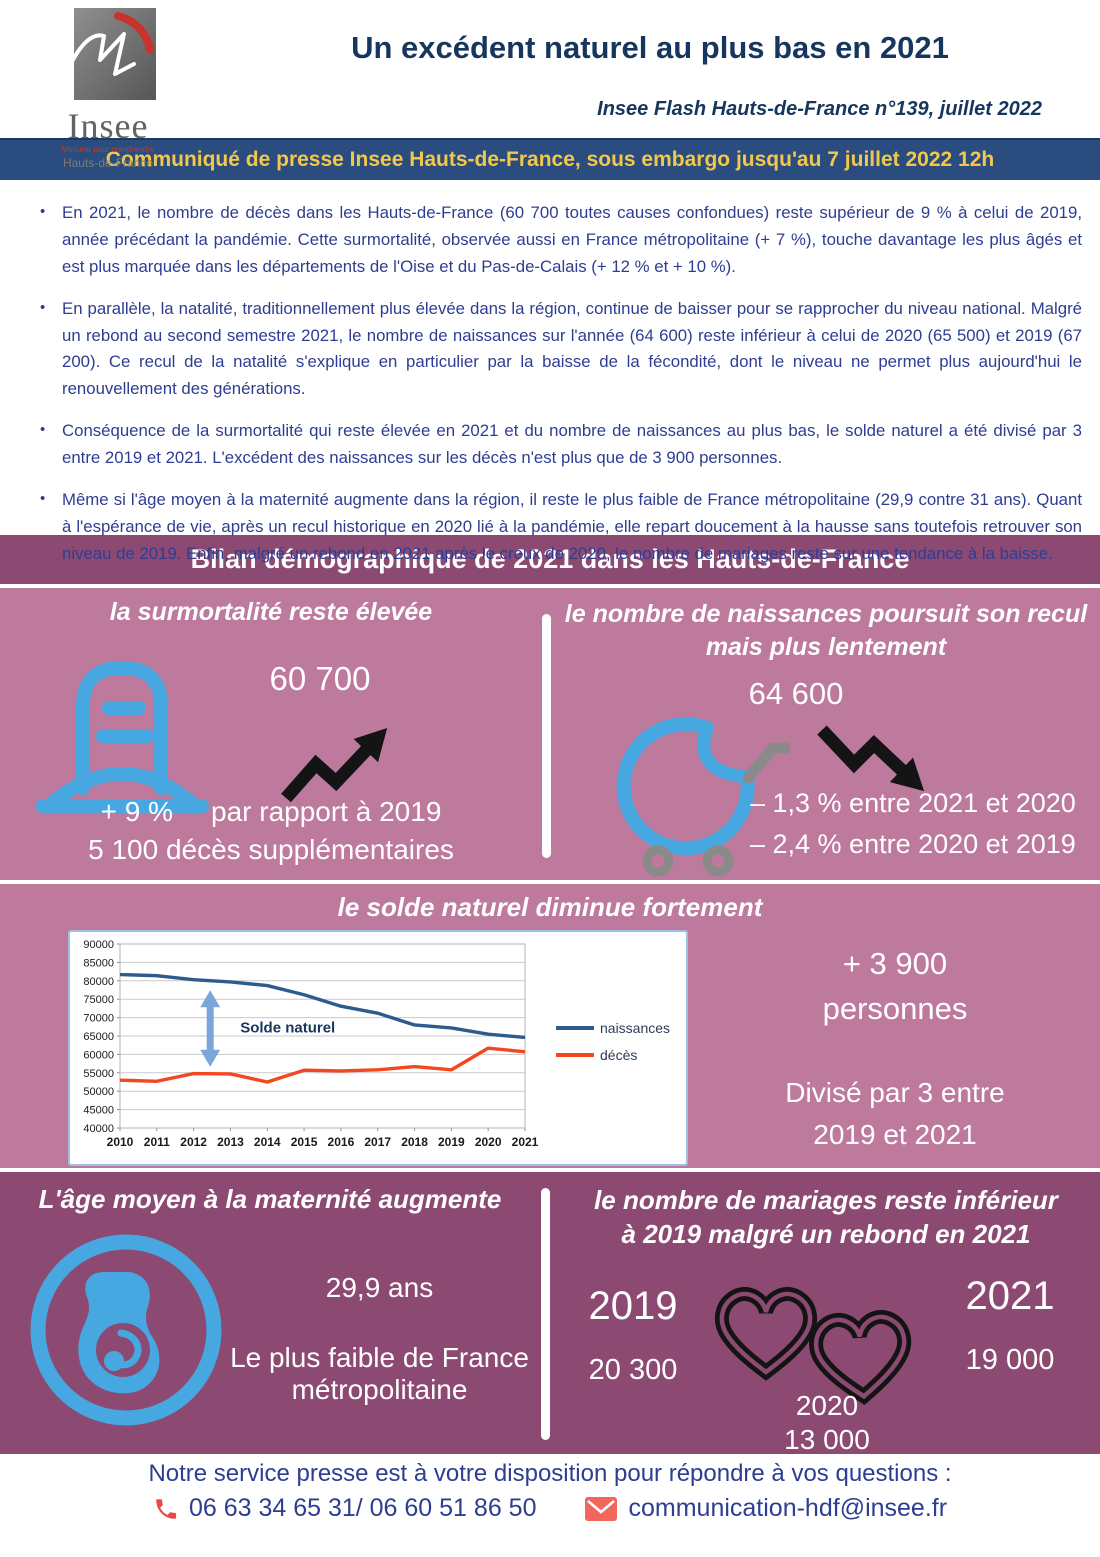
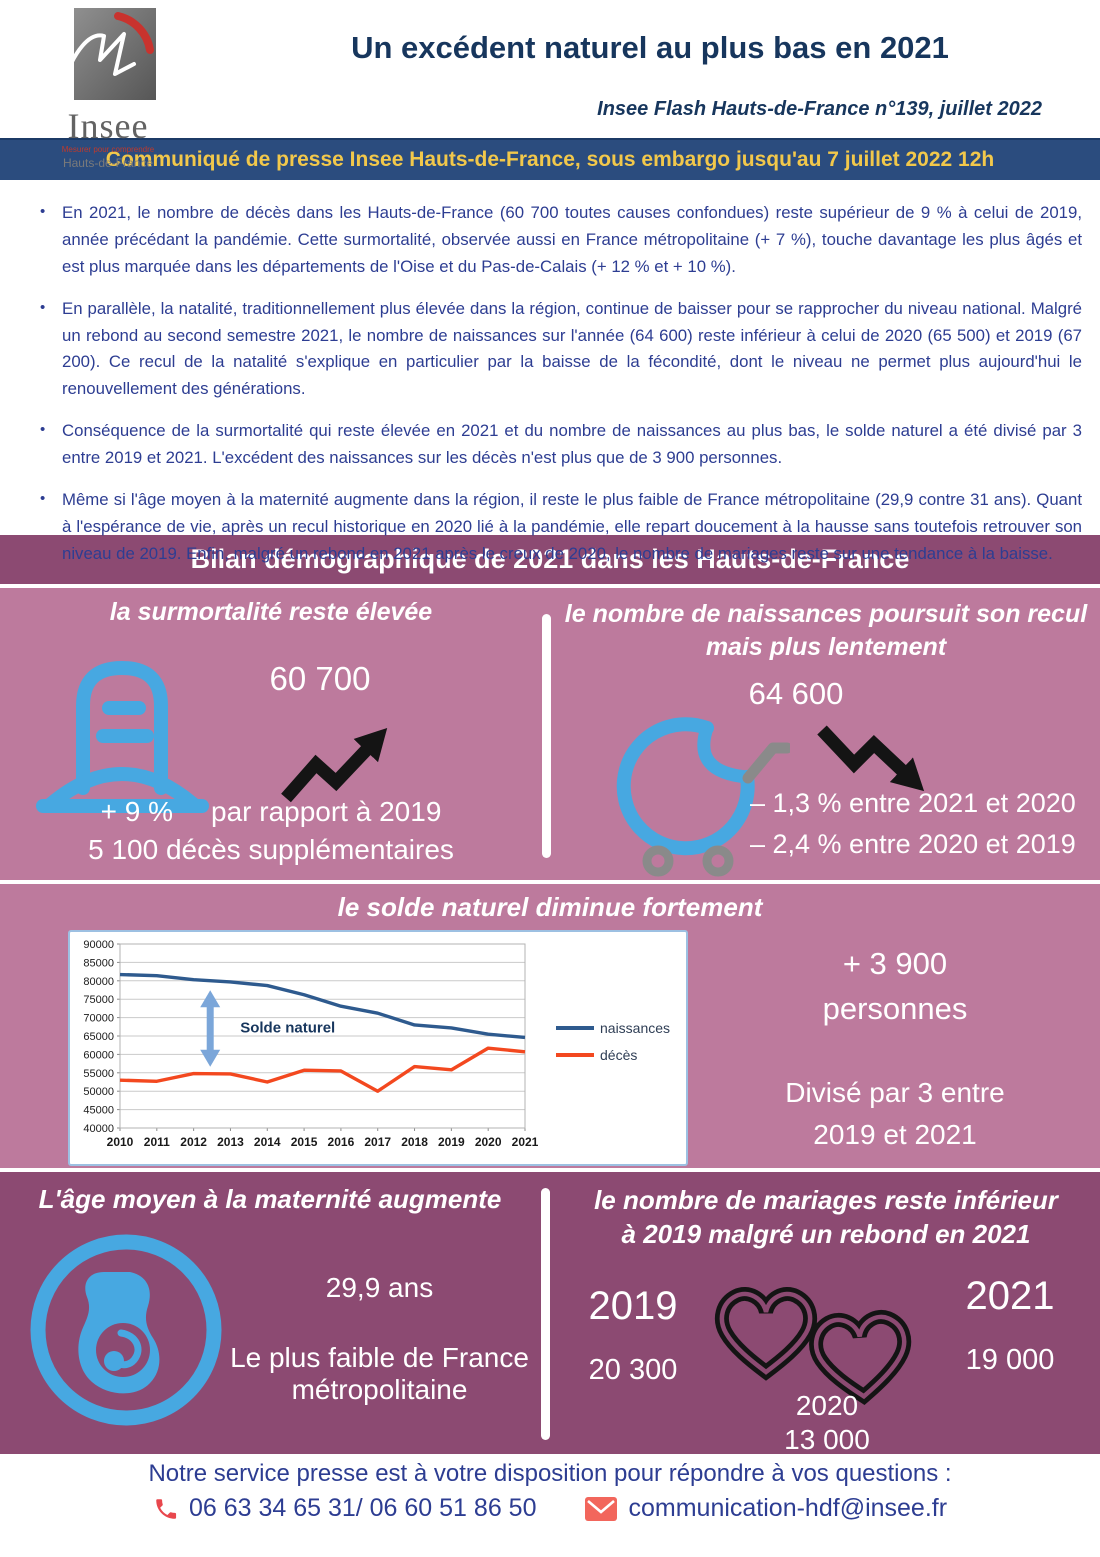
décès/2017: 56000 -> 50000
